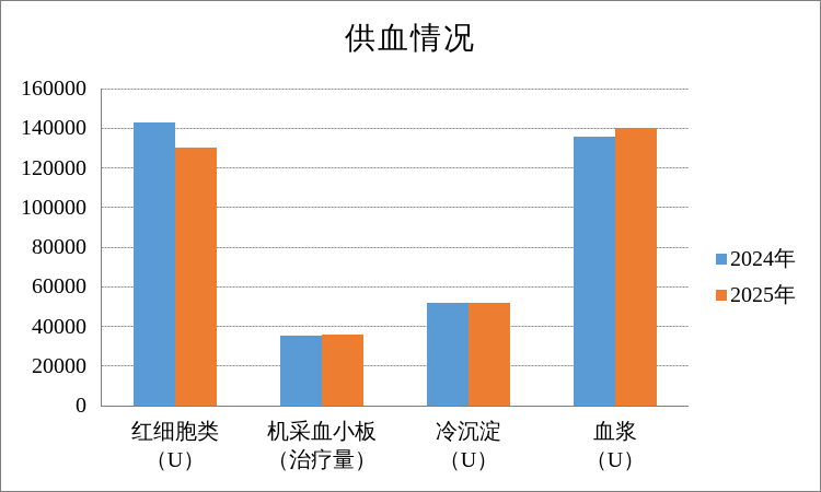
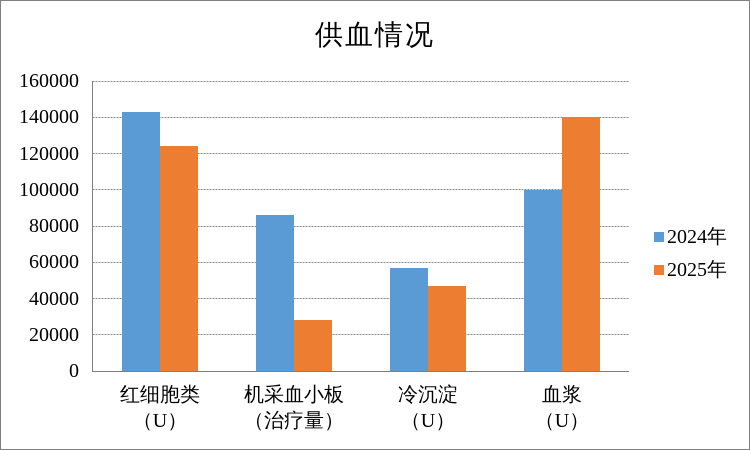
2025年/红细胞类（U）: 130000 -> 124000
2024年/机采血小板（治疗量）: 36000 -> 86000
2025年/机采血小板（治疗量）: 36000 -> 28000
2024年/冷沉淀（U）: 52000 -> 57000
2025年/冷沉淀（U）: 52000 -> 47000
2024年/血浆（U）: 136000 -> 100000
